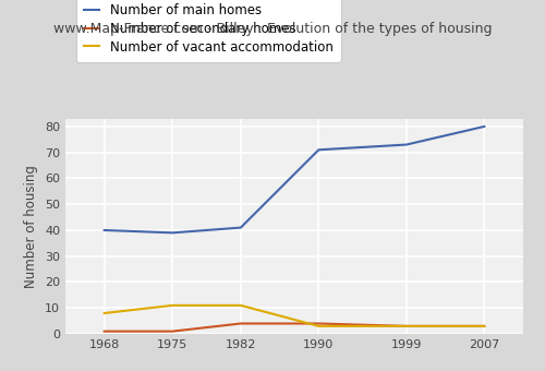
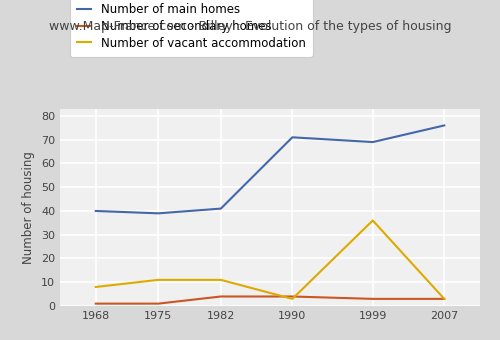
Number of main homes/1999: 73 -> 69
Number of vacant accommodation/1999: 3 -> 36
Number of main homes/2007: 80 -> 76
